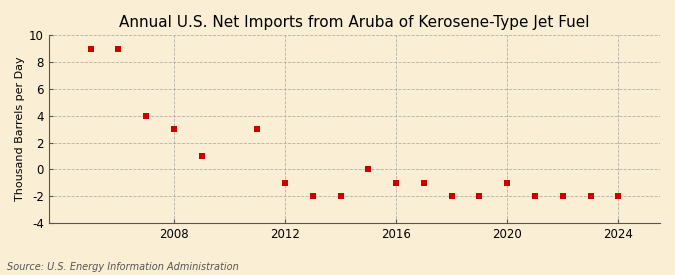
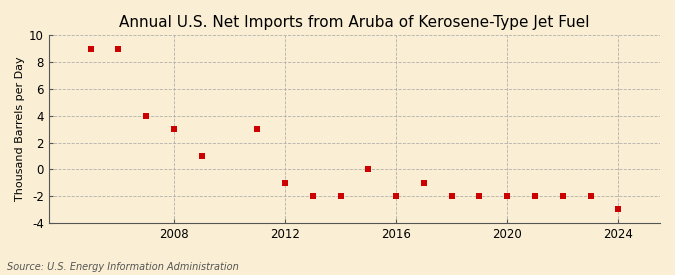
2016: -1 -> -2
2020: -1 -> -2
2024: -2 -> -3
